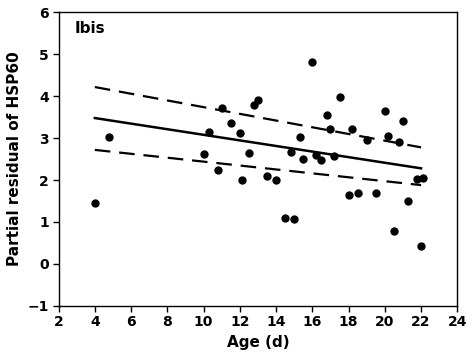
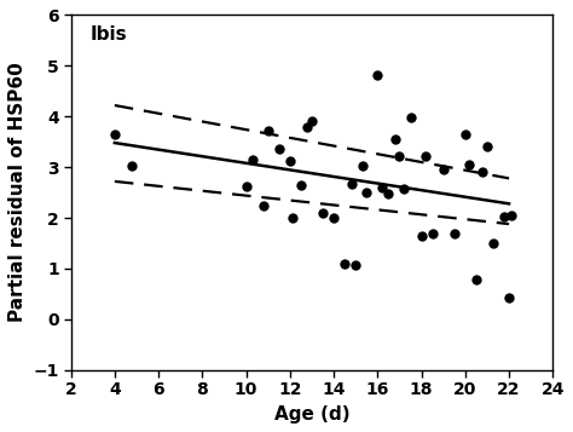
4: 1.45 -> 3.65
